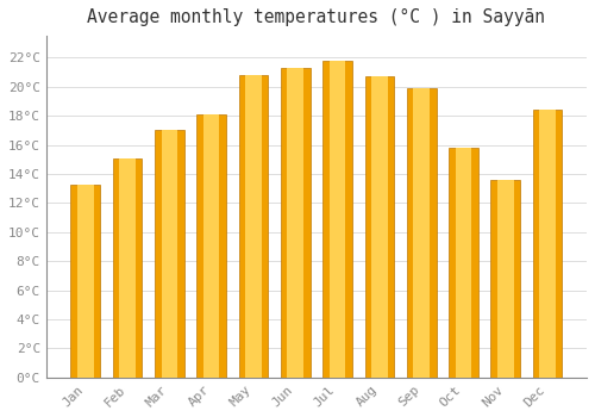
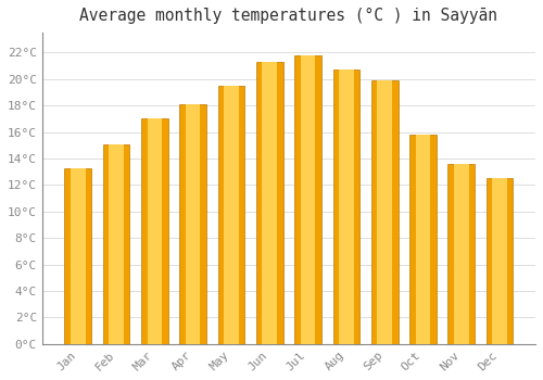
May: 20.8°C -> 19.5°C
Dec: 18.4°C -> 12.5°C
